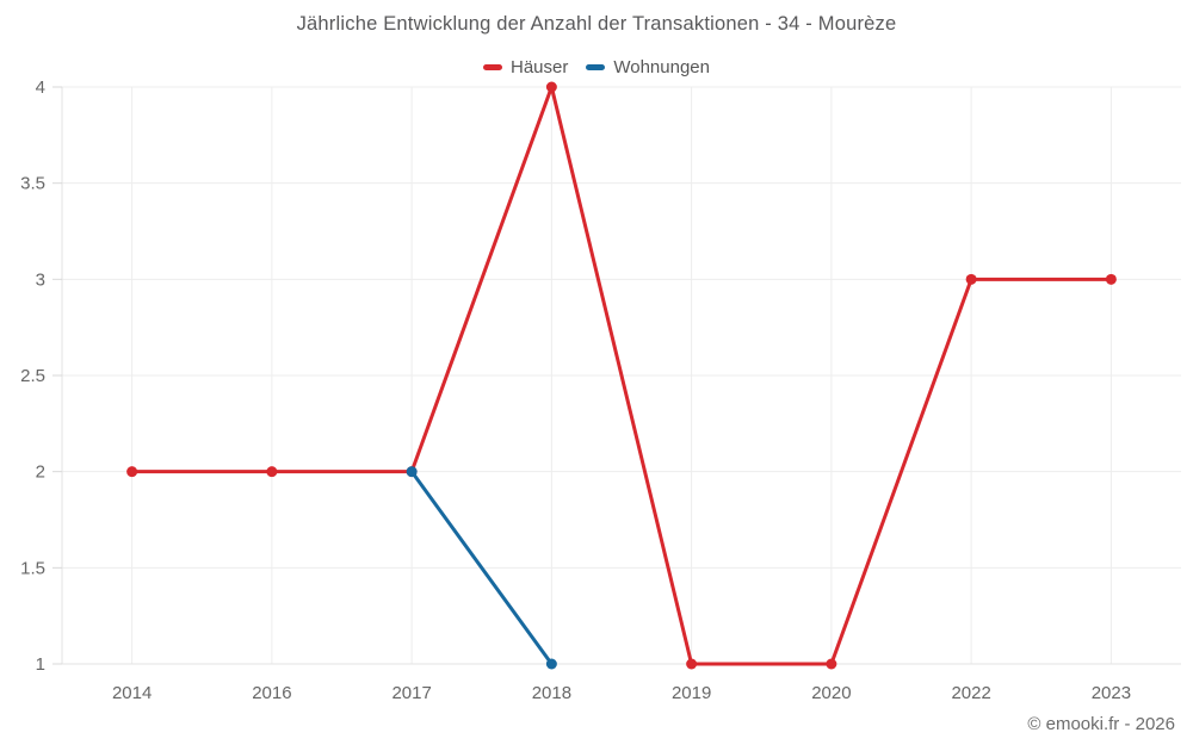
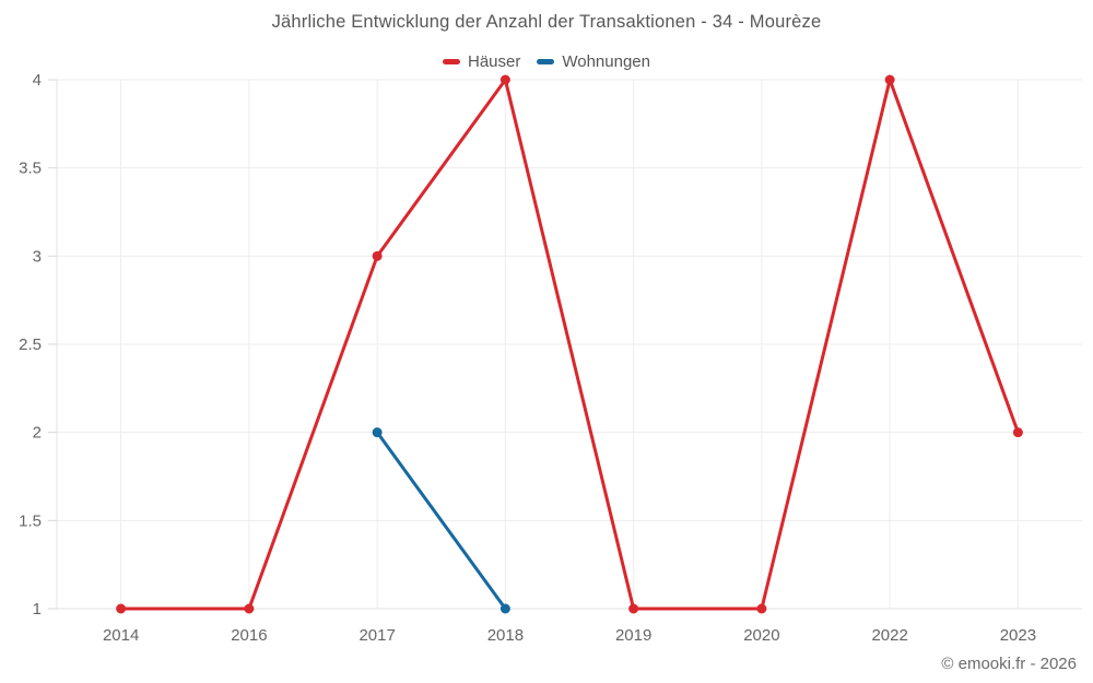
Häuser/2014: 2 -> 1
Häuser/2016: 2 -> 1
Häuser/2017: 2 -> 3
Häuser/2022: 3 -> 4
Häuser/2023: 3 -> 2
